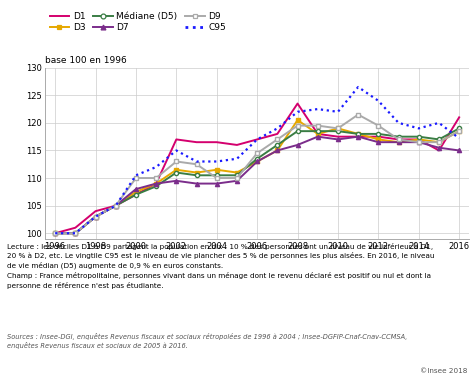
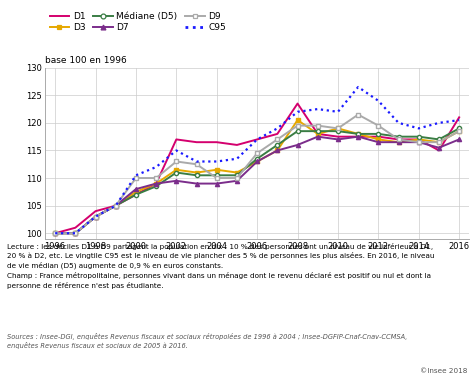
D7/2016: 115.0 -> 117.0
C95/2016: 117.2 -> 120.5
